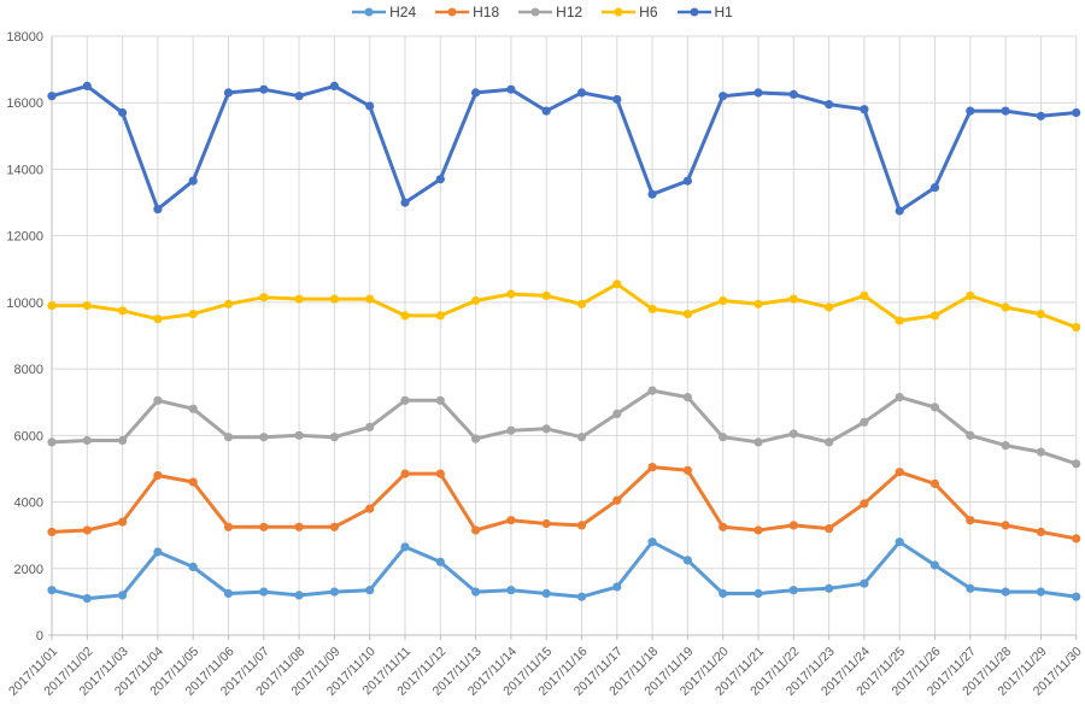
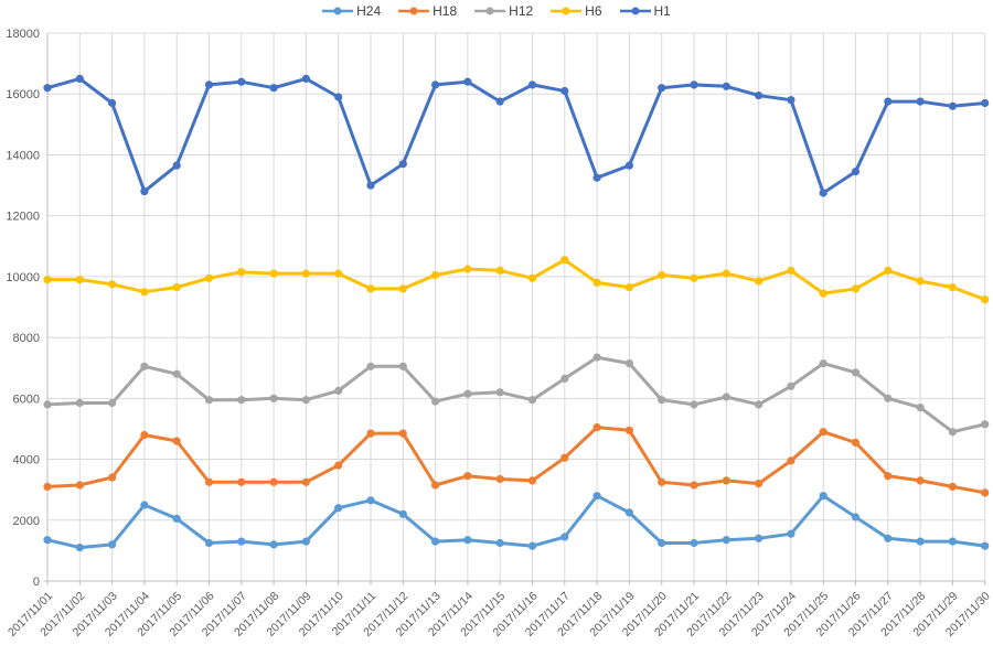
H24/2017/11/10: 1400 -> 2400
H12/2017/11/29: 5500 -> 4900
